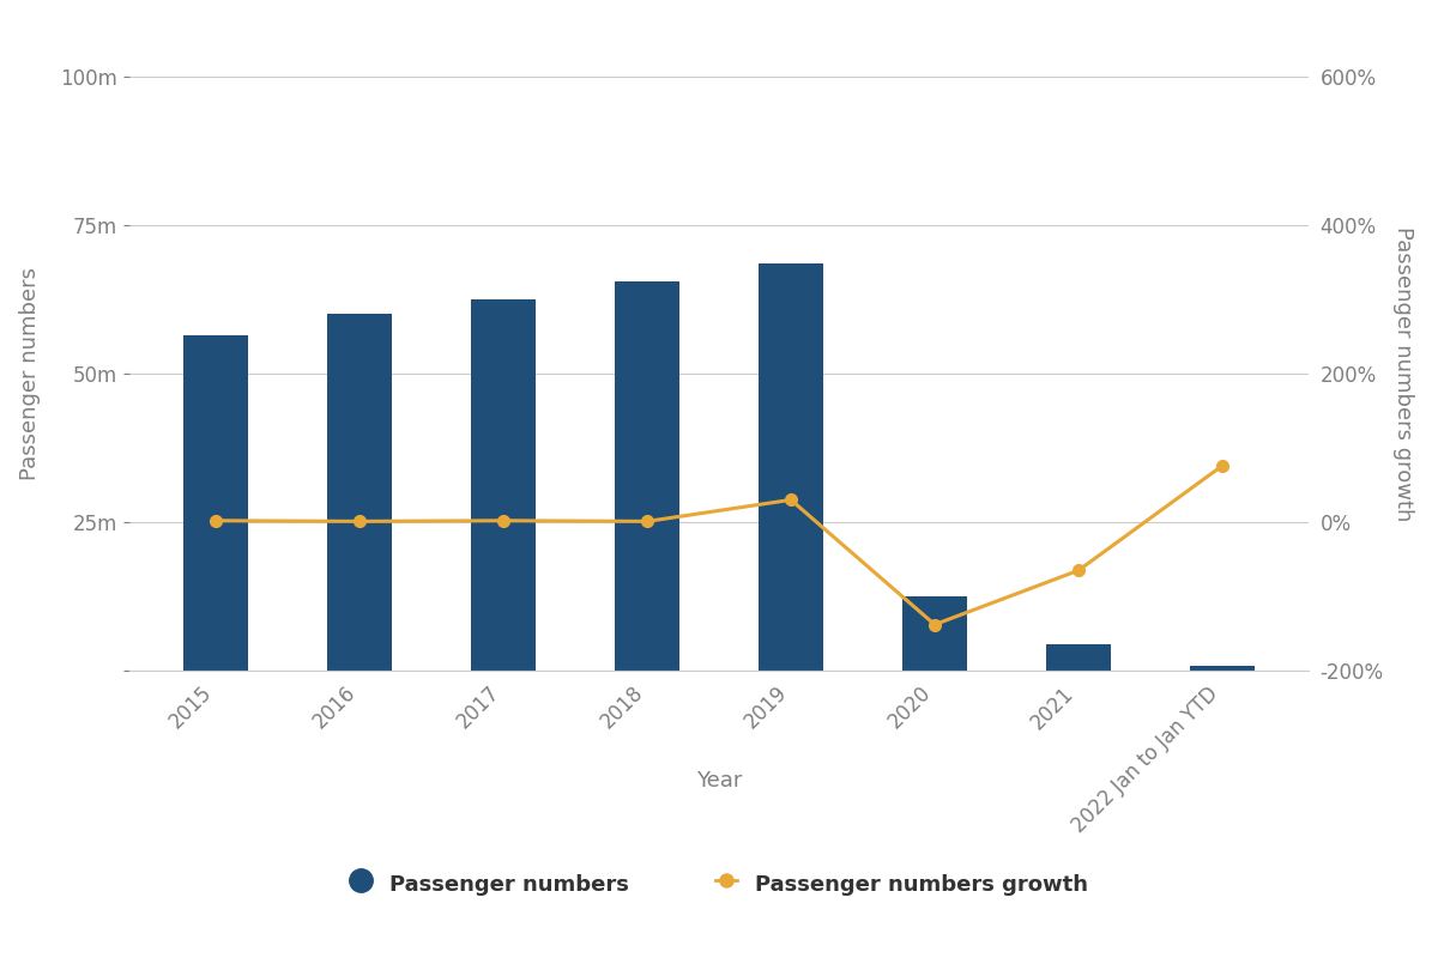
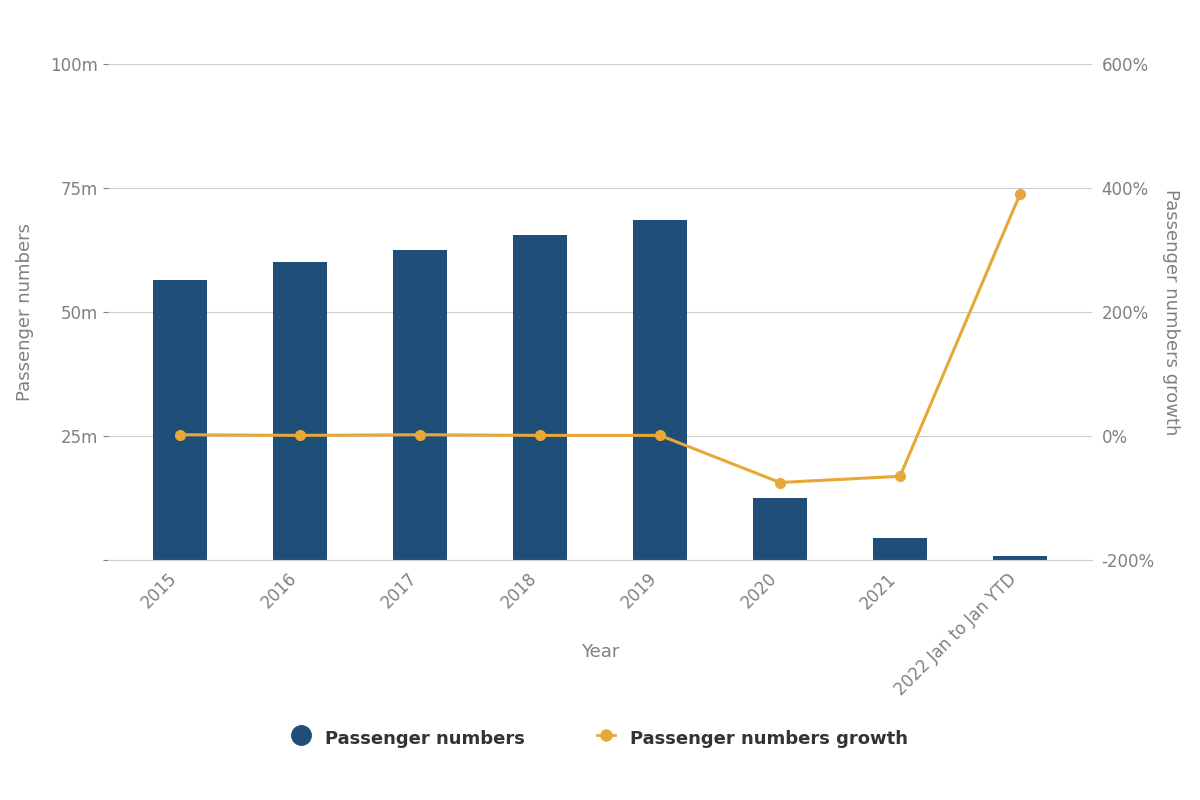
Passenger numbers growth/2019: 30% -> 1%
Passenger numbers growth/2020: -138% -> -75%
Passenger numbers growth/2022 Jan to Jan YTD: 76% -> 390%
